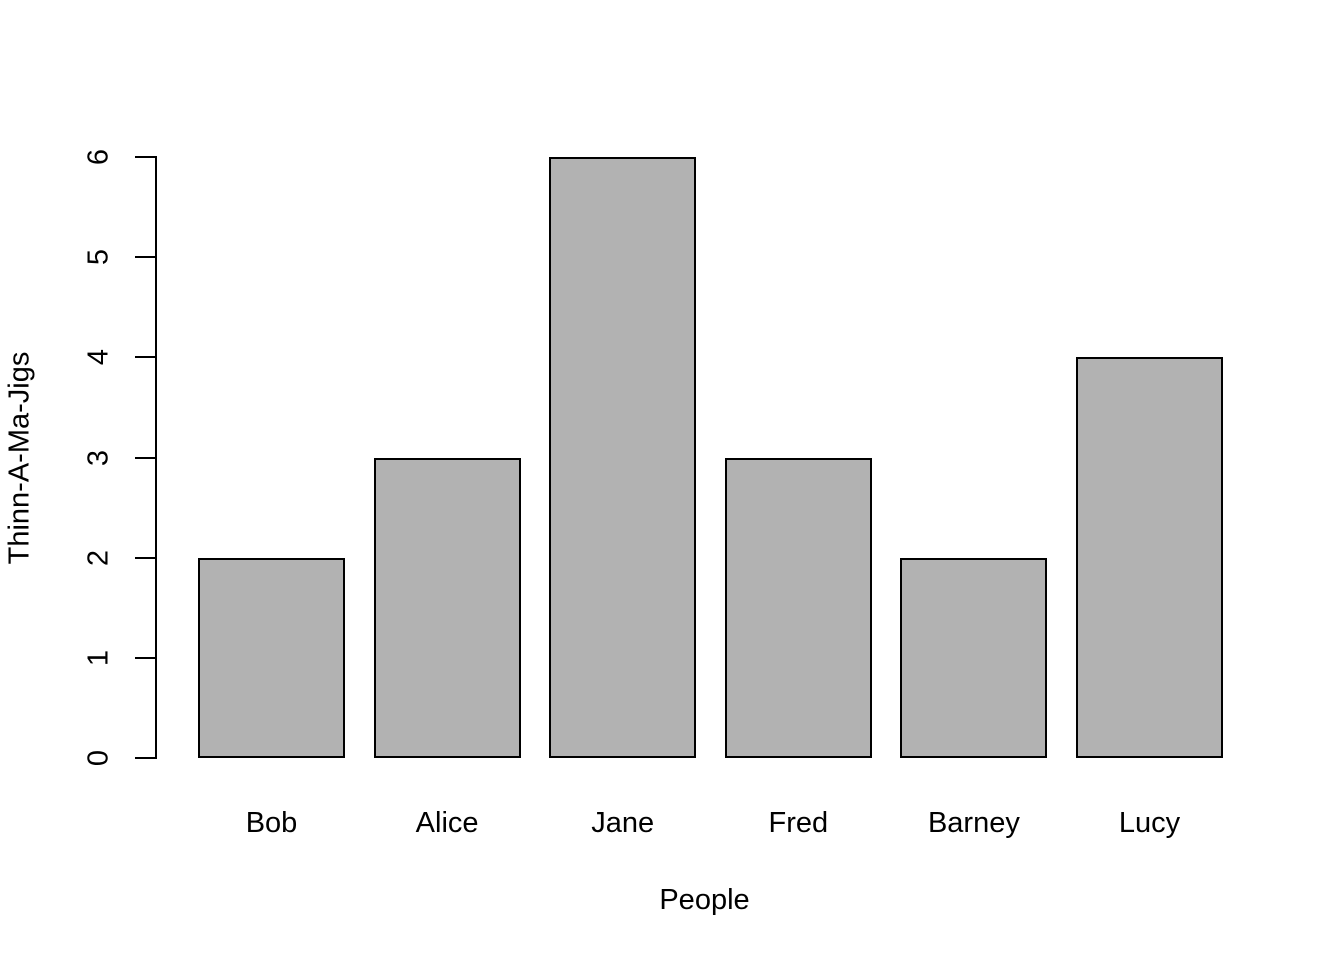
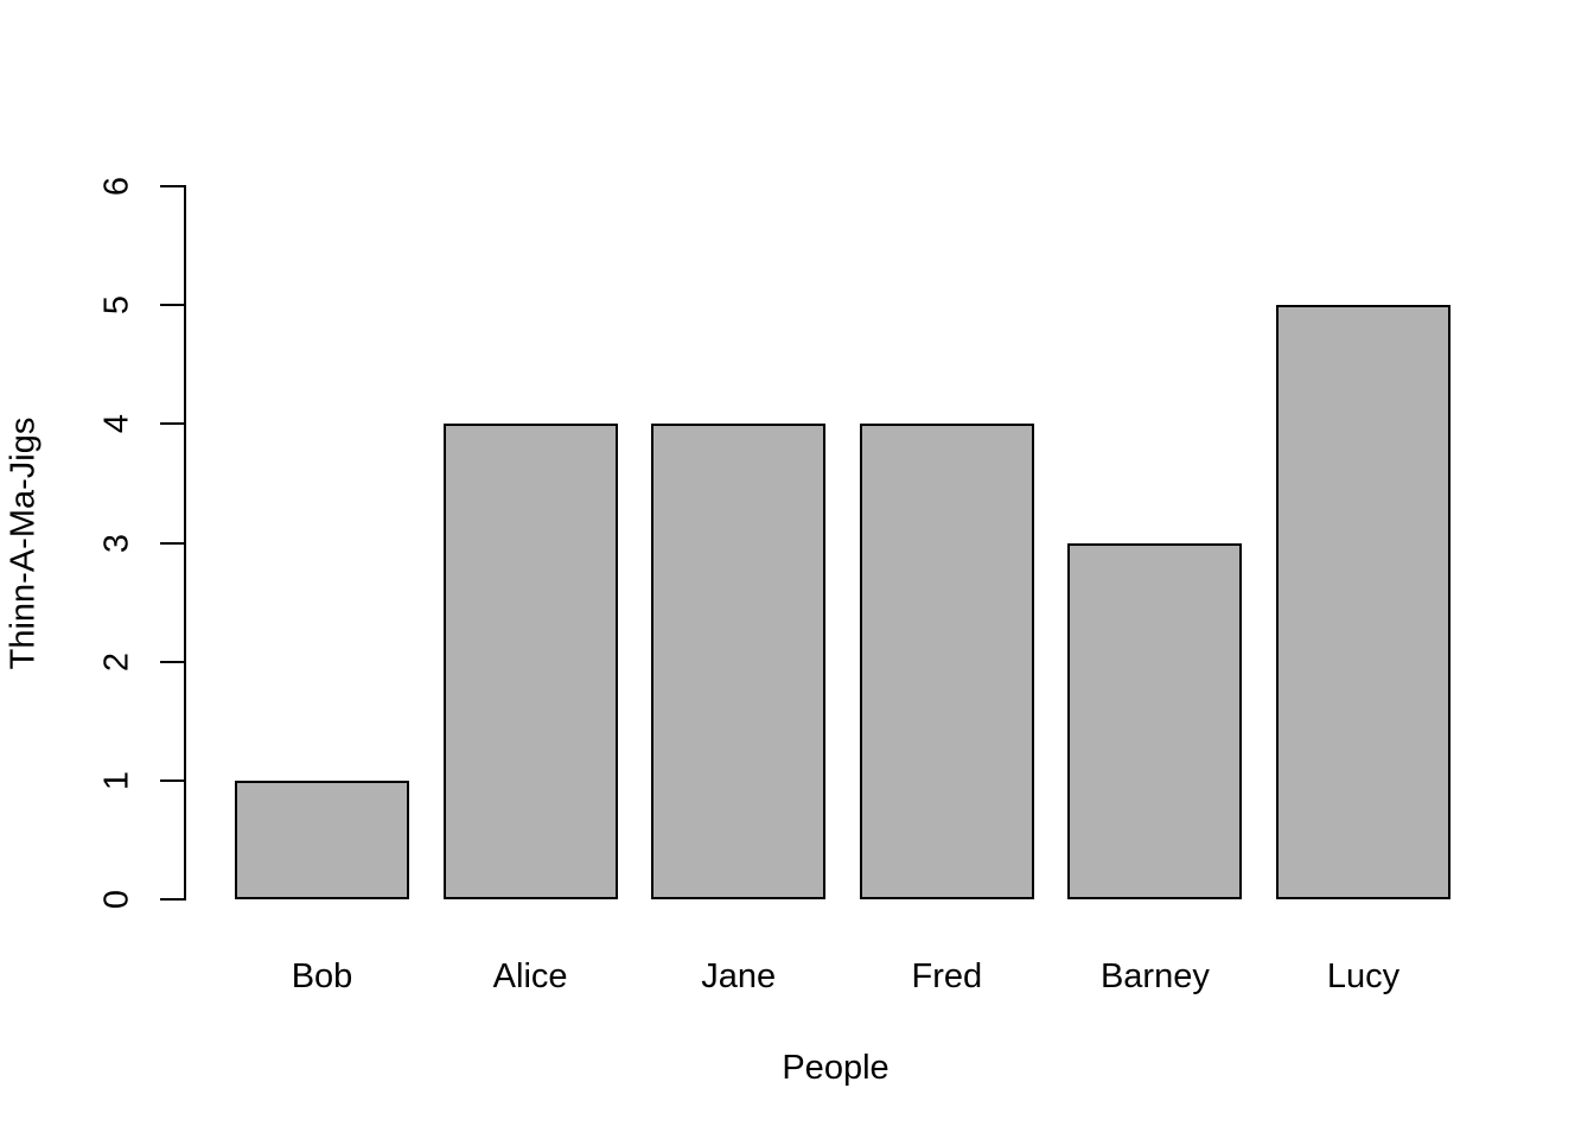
Bob: 2 -> 1
Alice: 3 -> 4
Jane: 6 -> 4
Fred: 3 -> 4
Barney: 2 -> 3
Lucy: 4 -> 5
